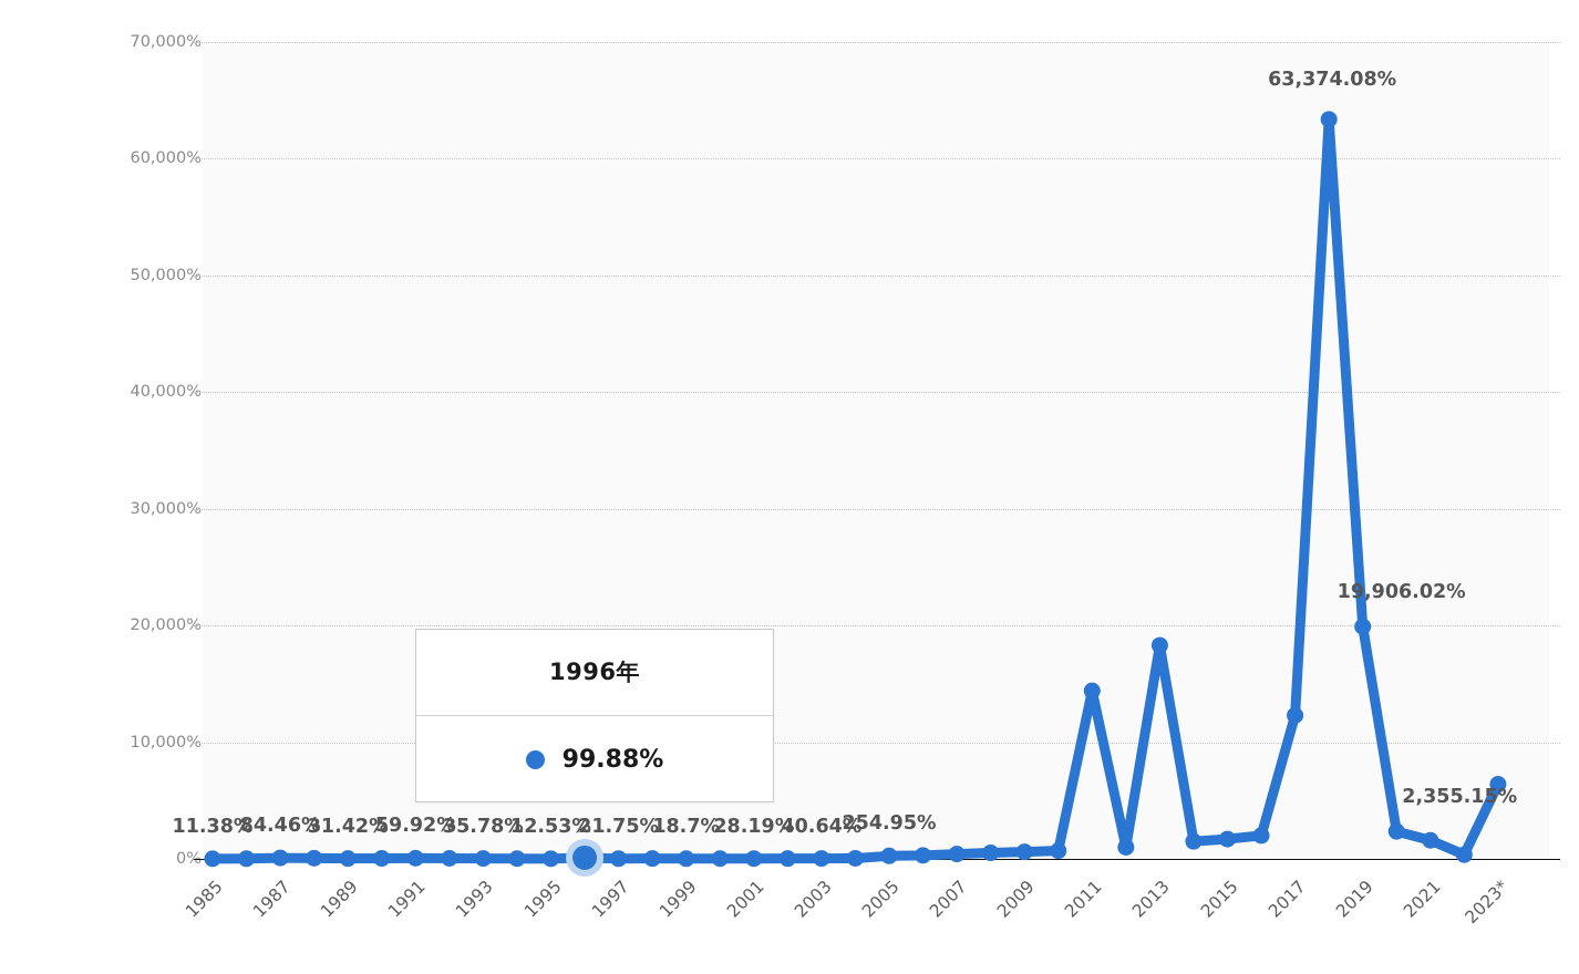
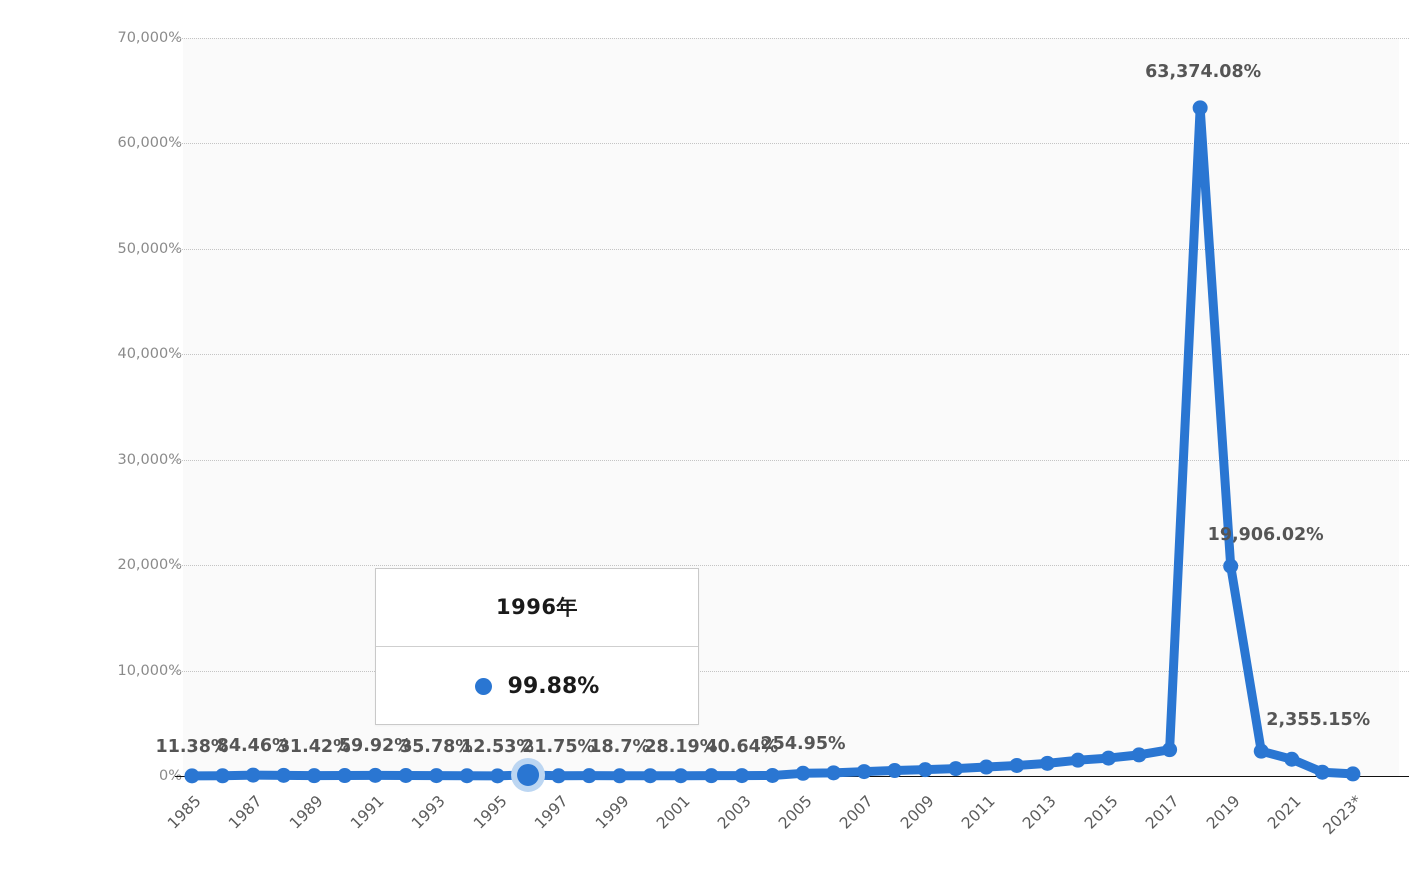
2011: 14400% -> 800%
2013: 18300% -> 1200%
2017: 12300% -> 2500%
2023*: 6400% -> 200%
